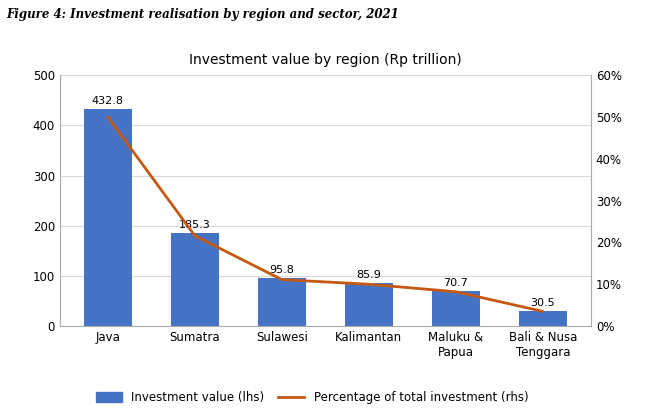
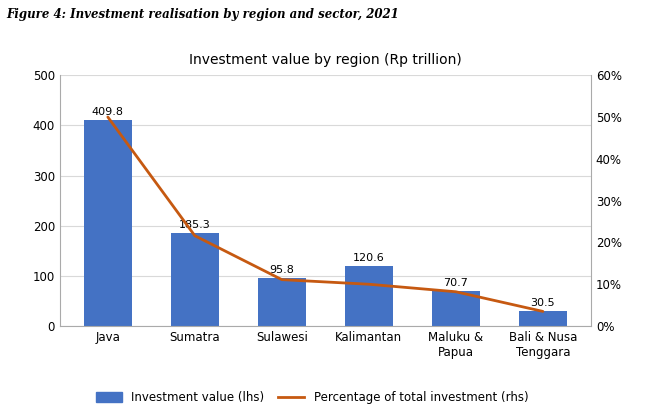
Investment value (lhs)/Java: 432.8 -> 409.8
Investment value (lhs)/Kalimantan: 85.9 -> 120.6
